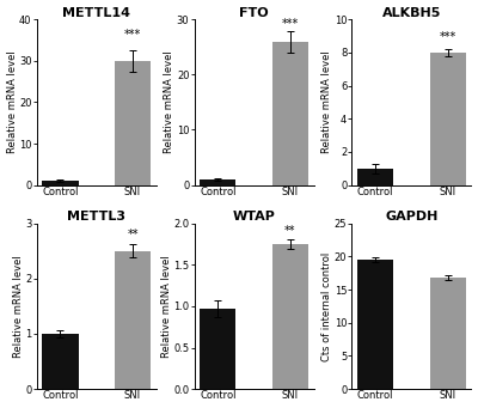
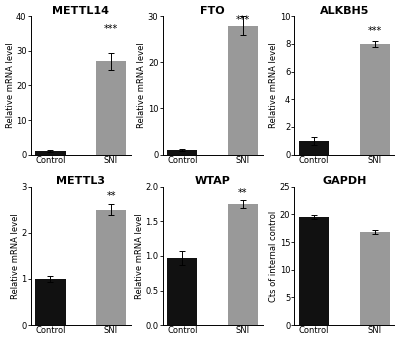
METTL14/SNI: 30 -> 27
FTO/SNI: 26 -> 28
